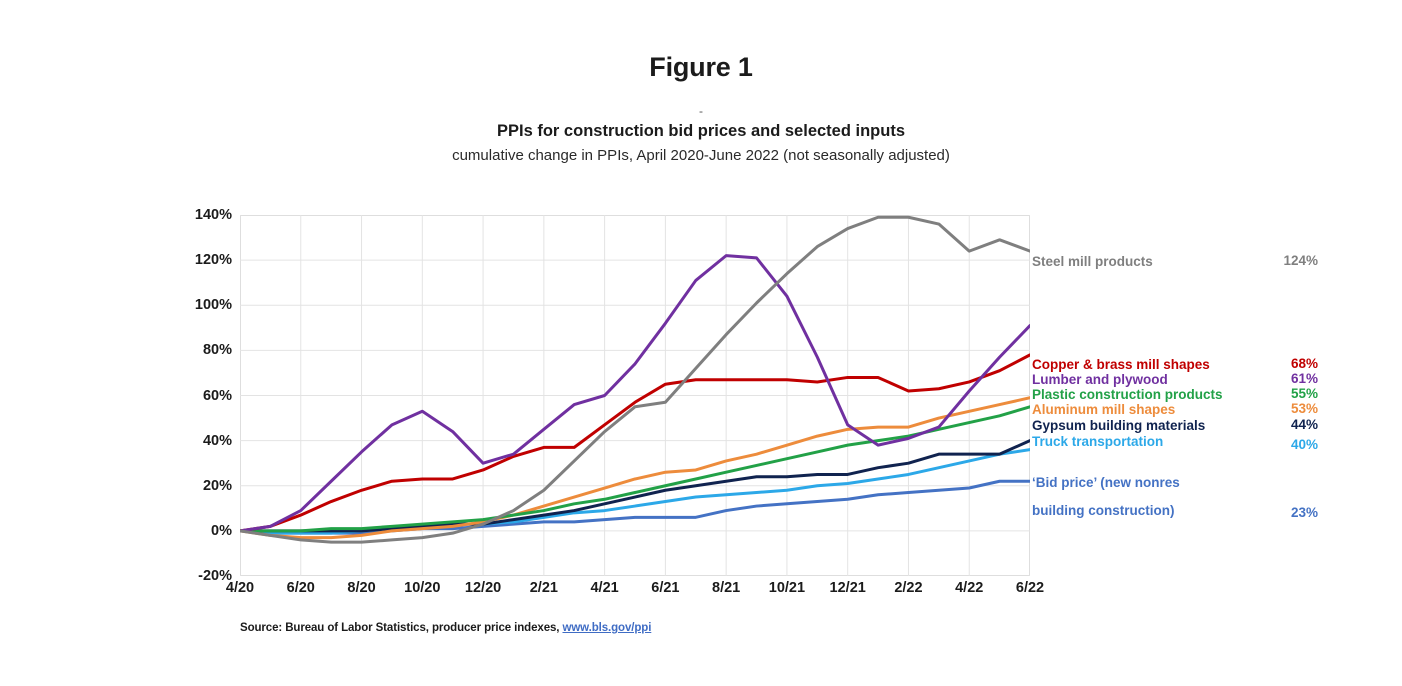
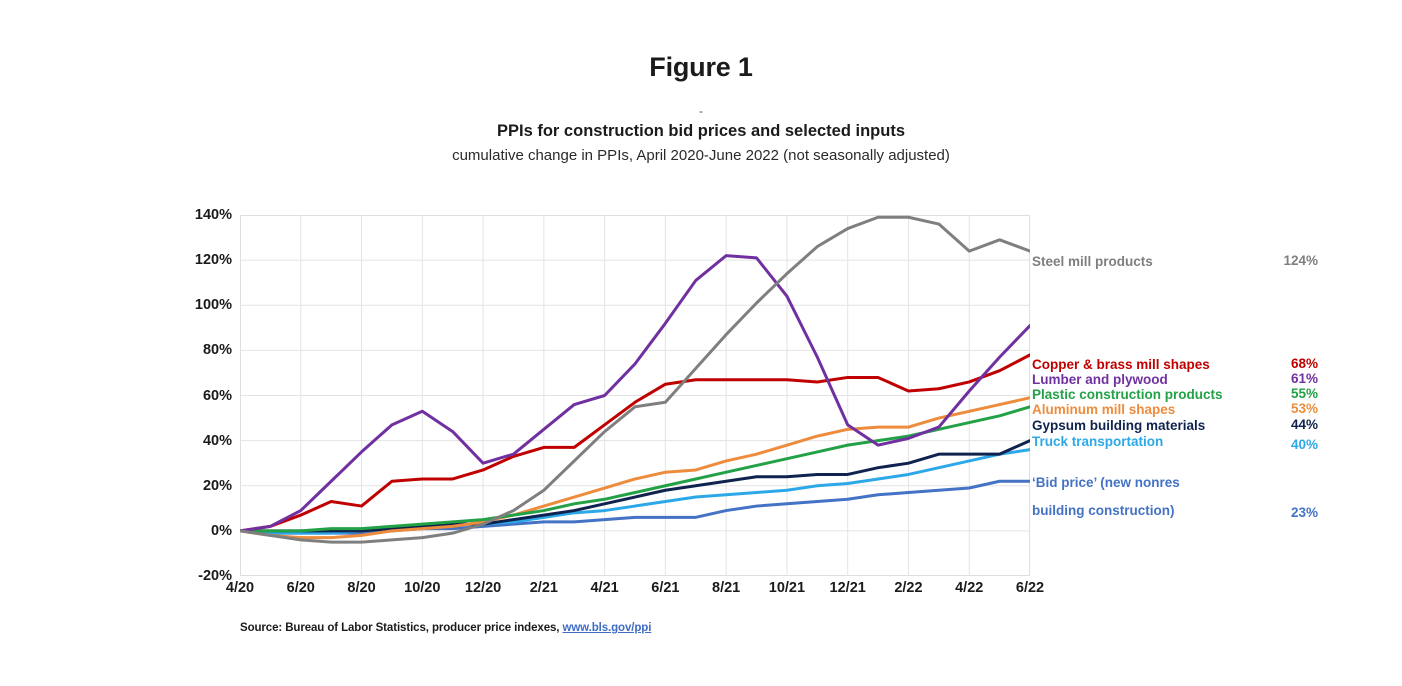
Copper & brass mill shapes/8/20: 18% -> 11%
